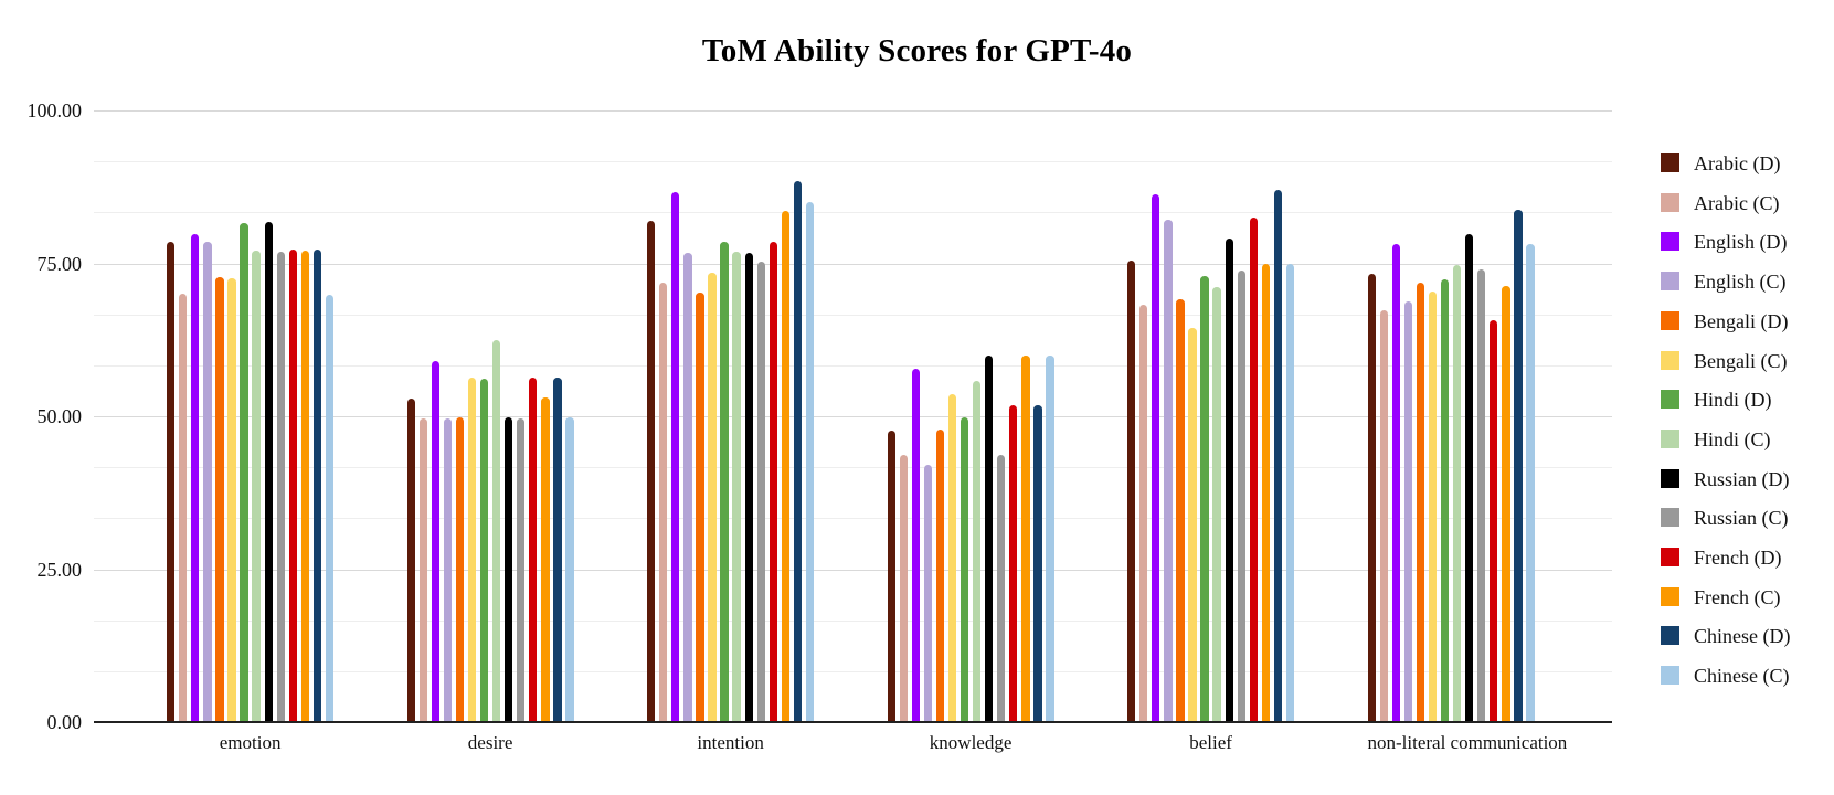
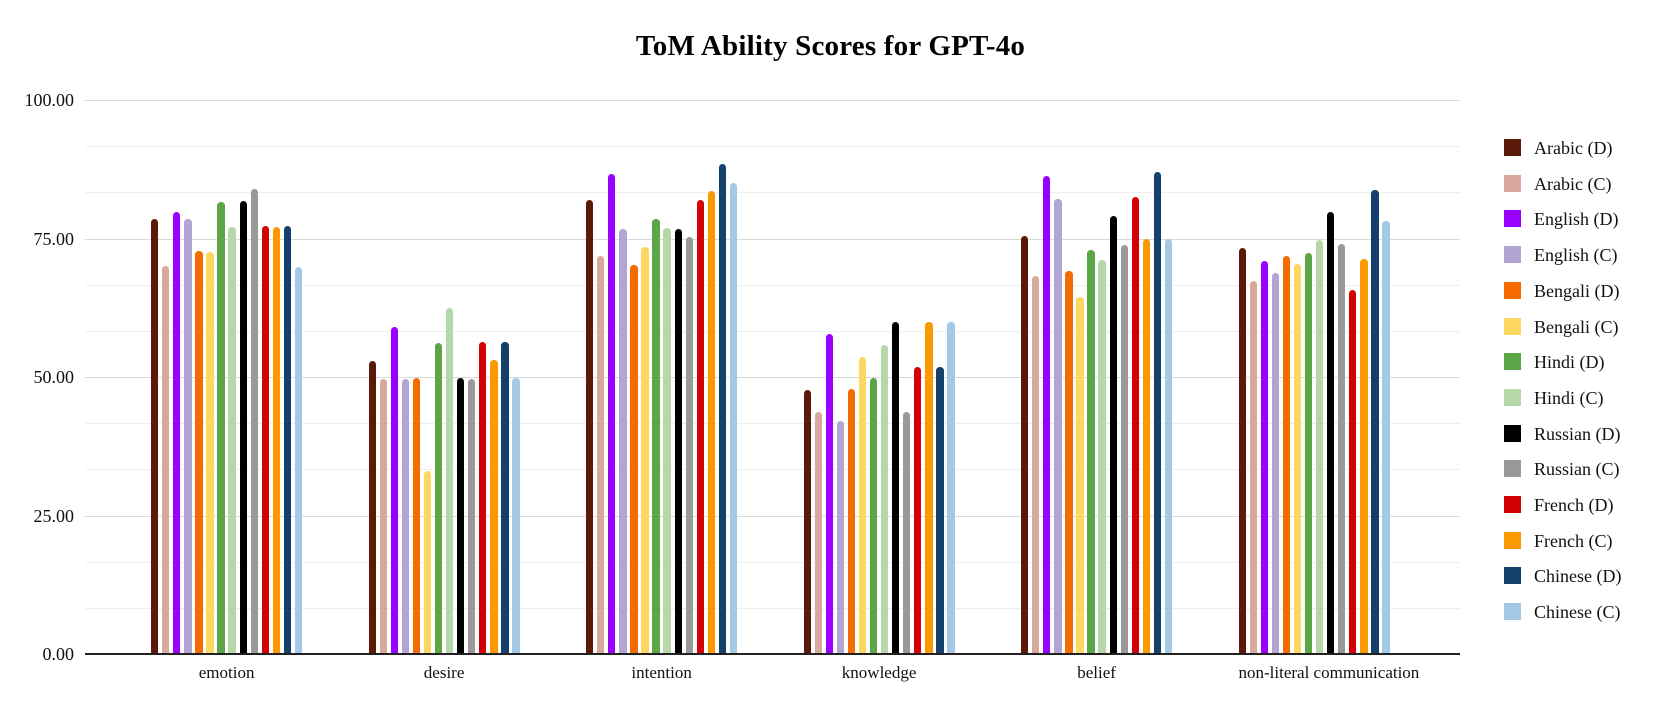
Russian (C)/emotion: 77 -> 84
Bengali (C)/desire: 56 -> 33
French (D)/intention: 78 -> 82
English (D)/non-literal communication: 78 -> 71
